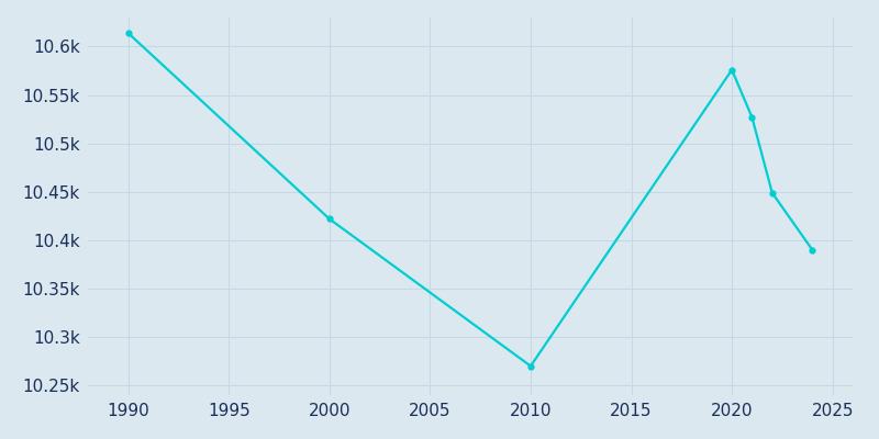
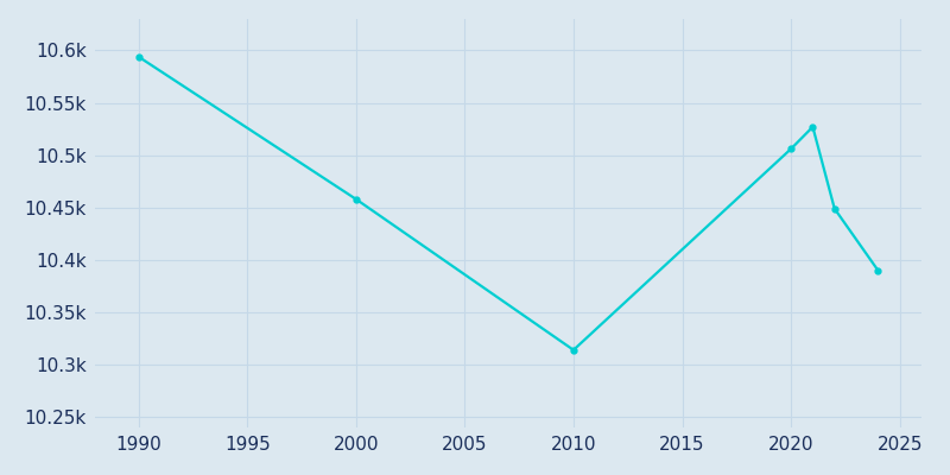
1990: 10.614k -> 10.594k
2000: 10.422k -> 10.458k
2010: 10.270k -> 10.314k
2020: 10.576k -> 10.506k
